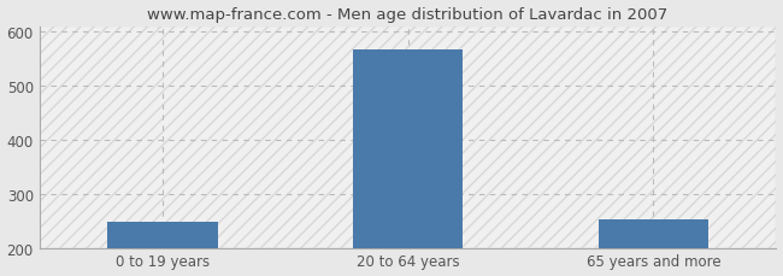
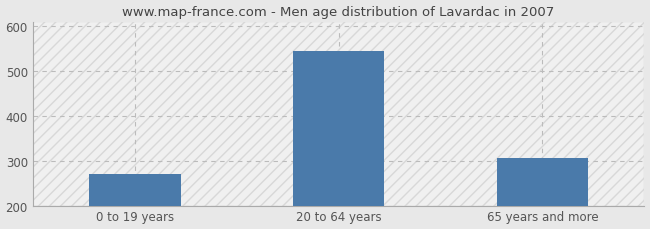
0 to 19 years: 248 -> 270
20 to 64 years: 567 -> 545
65 years and more: 252 -> 305
